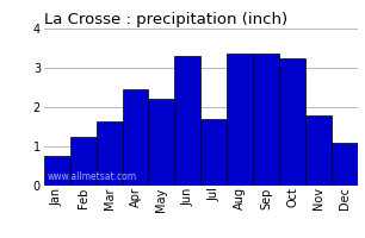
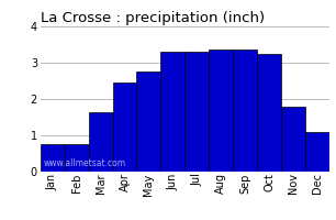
Feb: 1.25 -> 0.75
May: 2.20 -> 2.75
Jul: 1.70 -> 3.30
